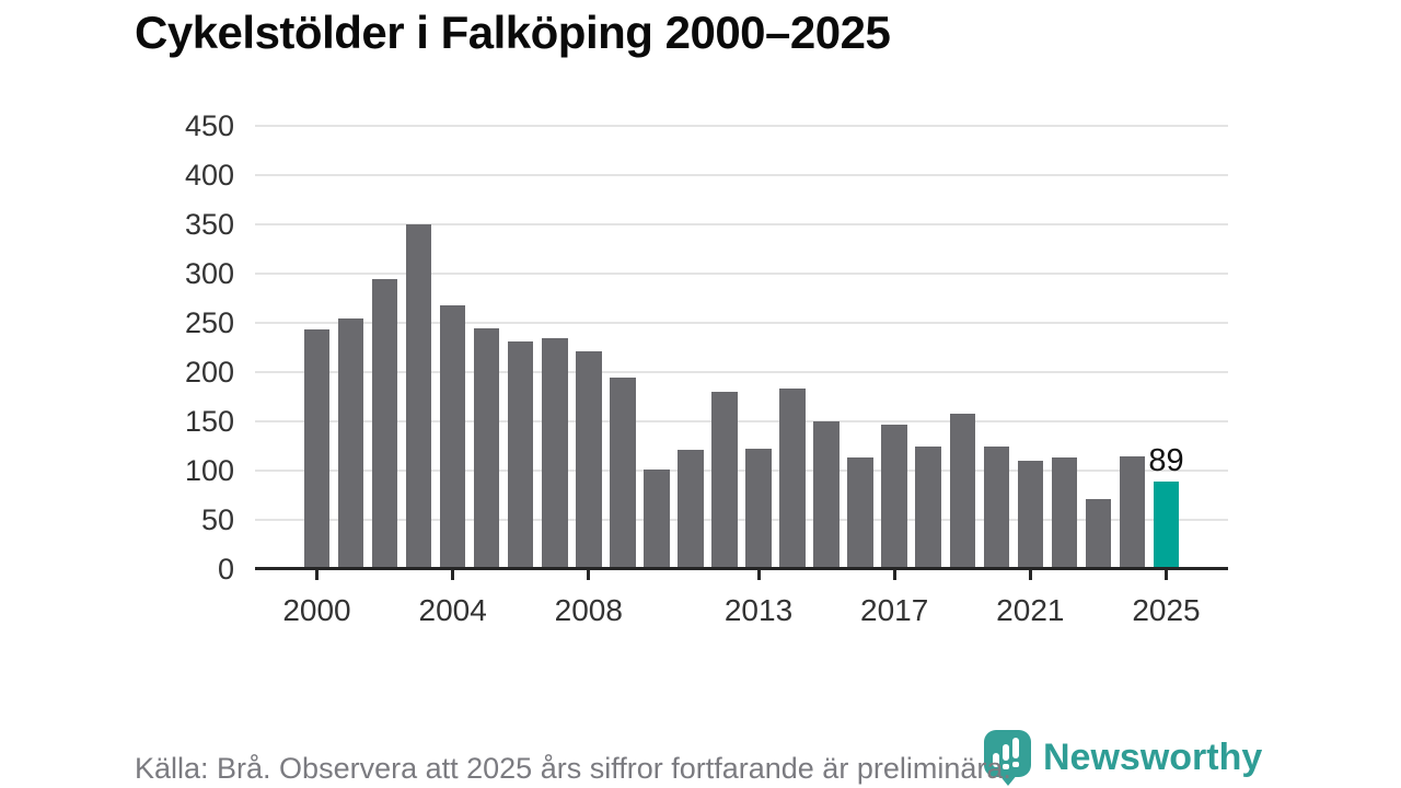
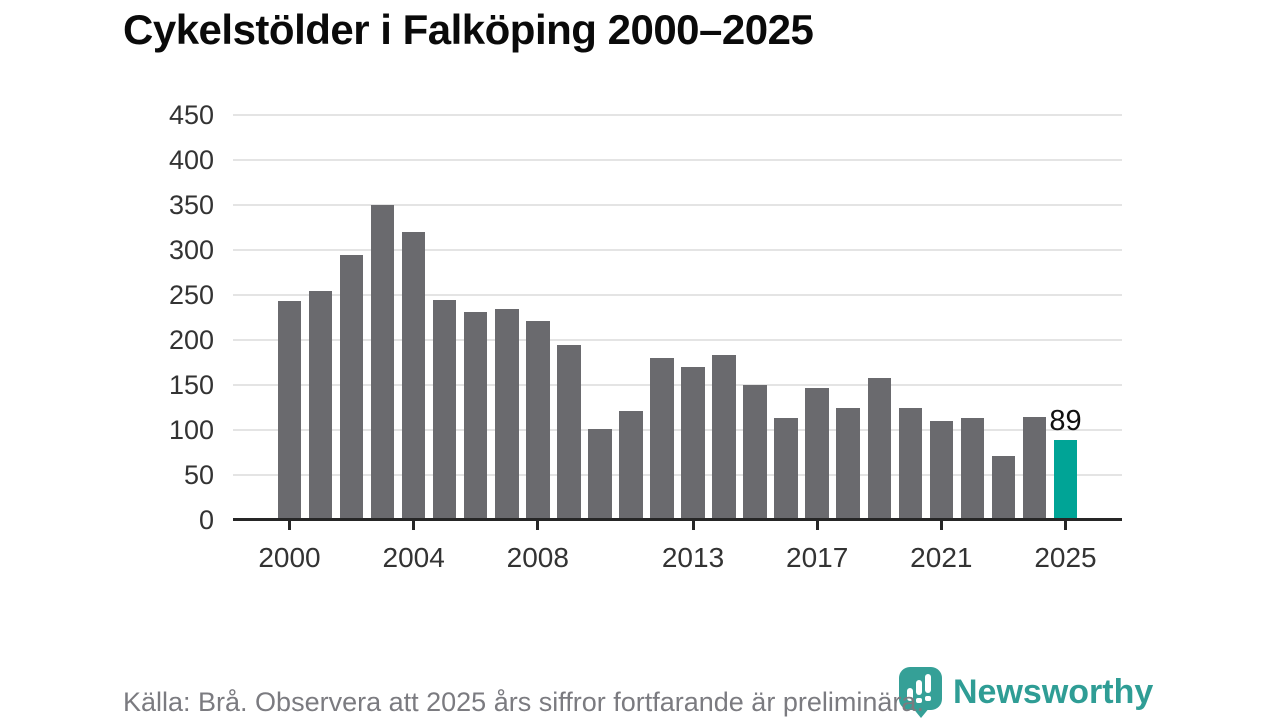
2004: 270 -> 320
2013: 120 -> 170
